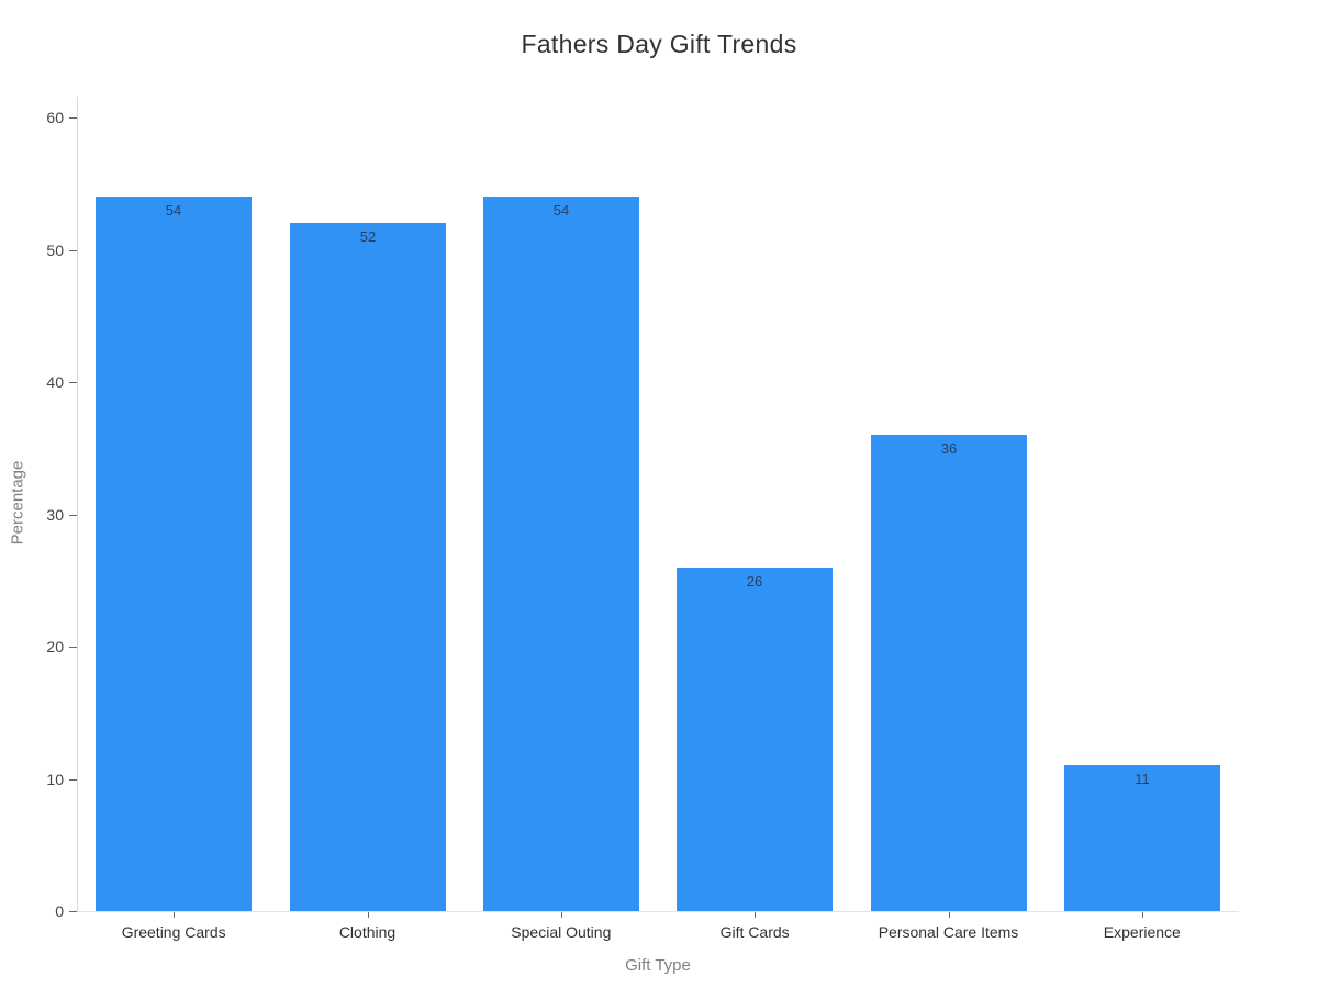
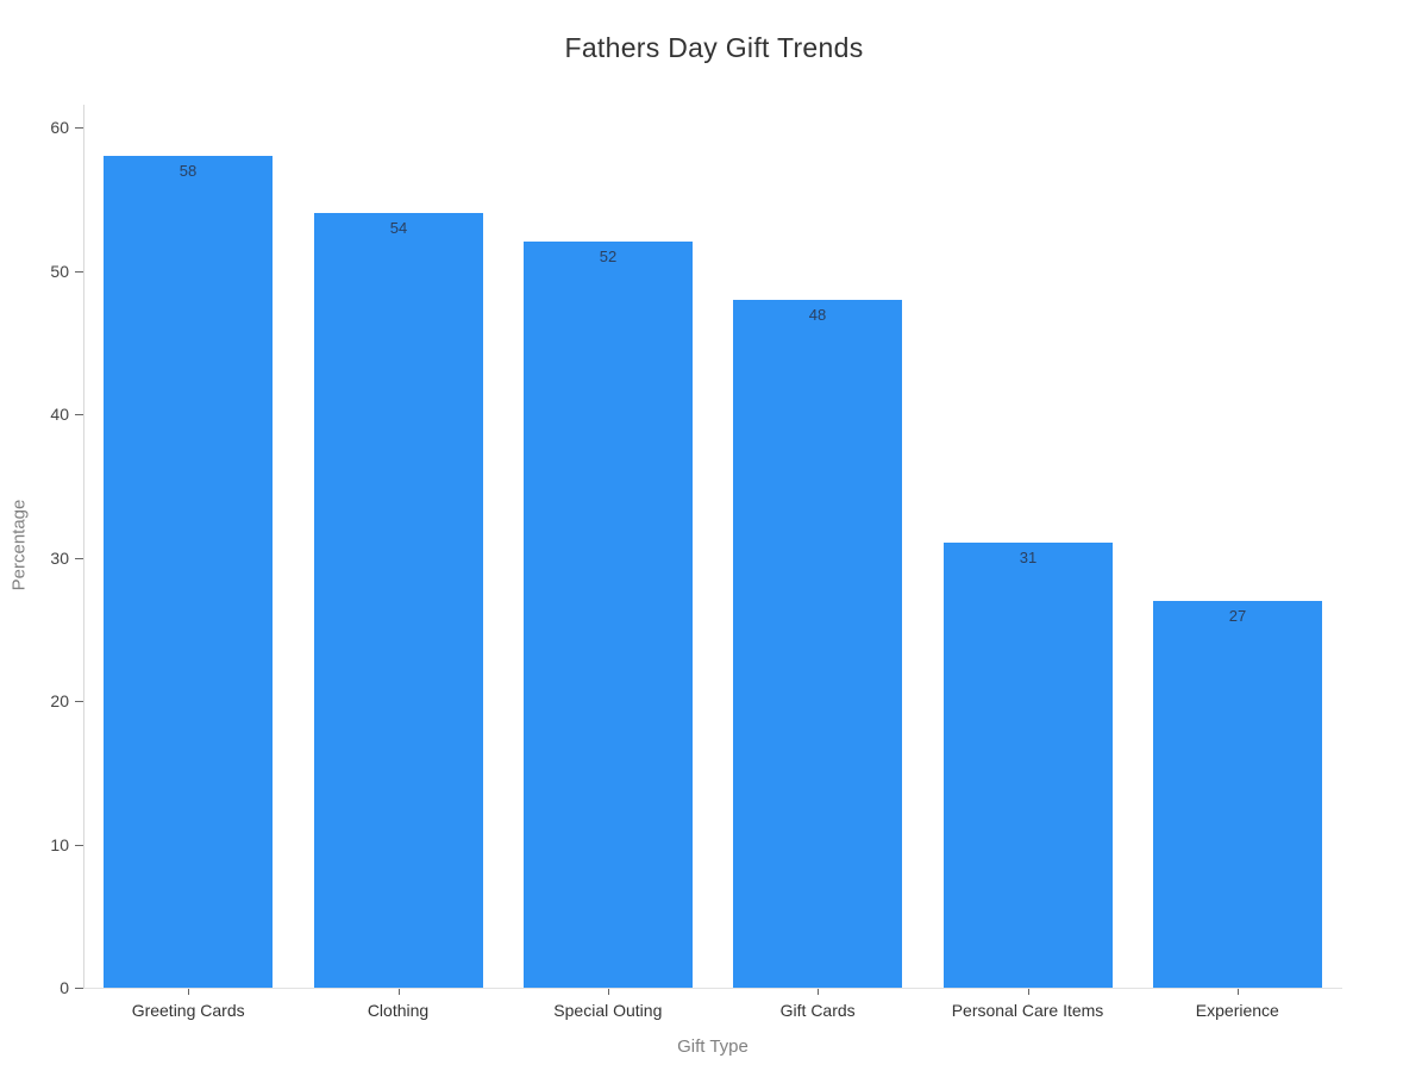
Greeting Cards: 54 -> 58
Clothing: 52 -> 54
Special Outing: 54 -> 52
Gift Cards: 26 -> 48
Personal Care Items: 36 -> 31
Experience: 11 -> 27
